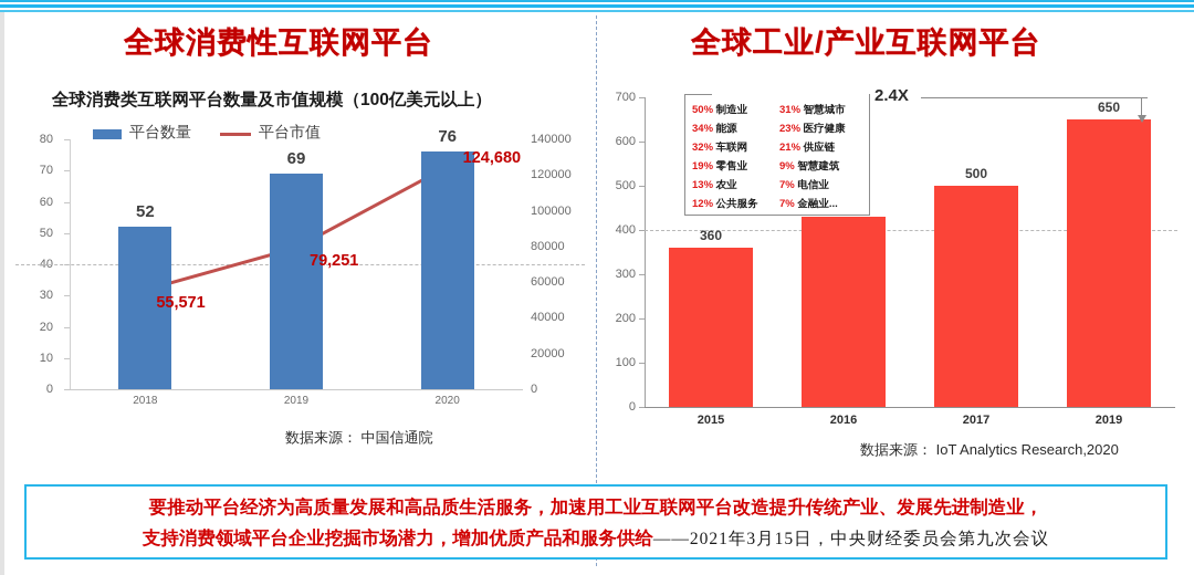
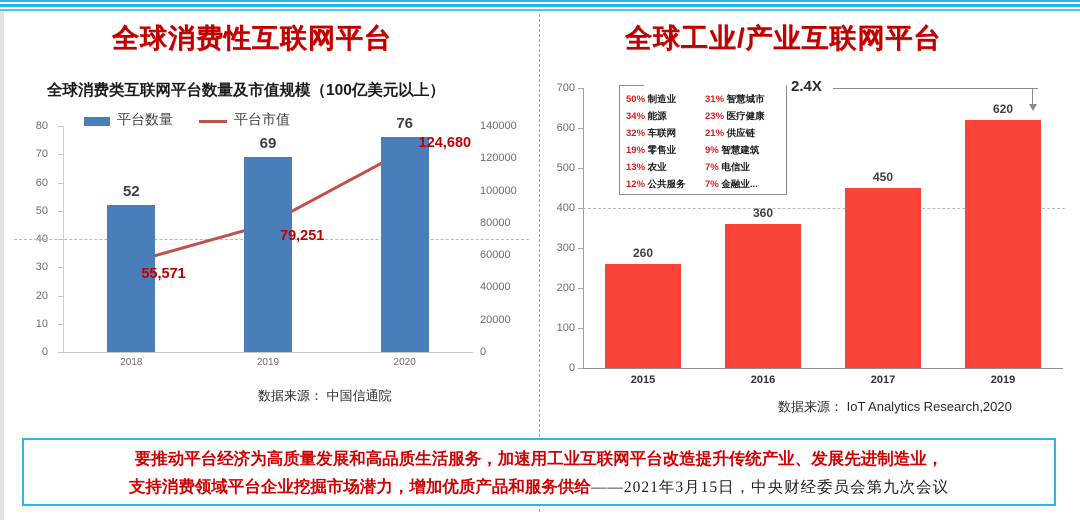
全球工业/产业互联网平台/2015: 360 -> 260
全球工业/产业互联网平台/2016: 430 -> 360
全球工业/产业互联网平台/2017: 500 -> 450
全球工业/产业互联网平台/2019: 650 -> 620
